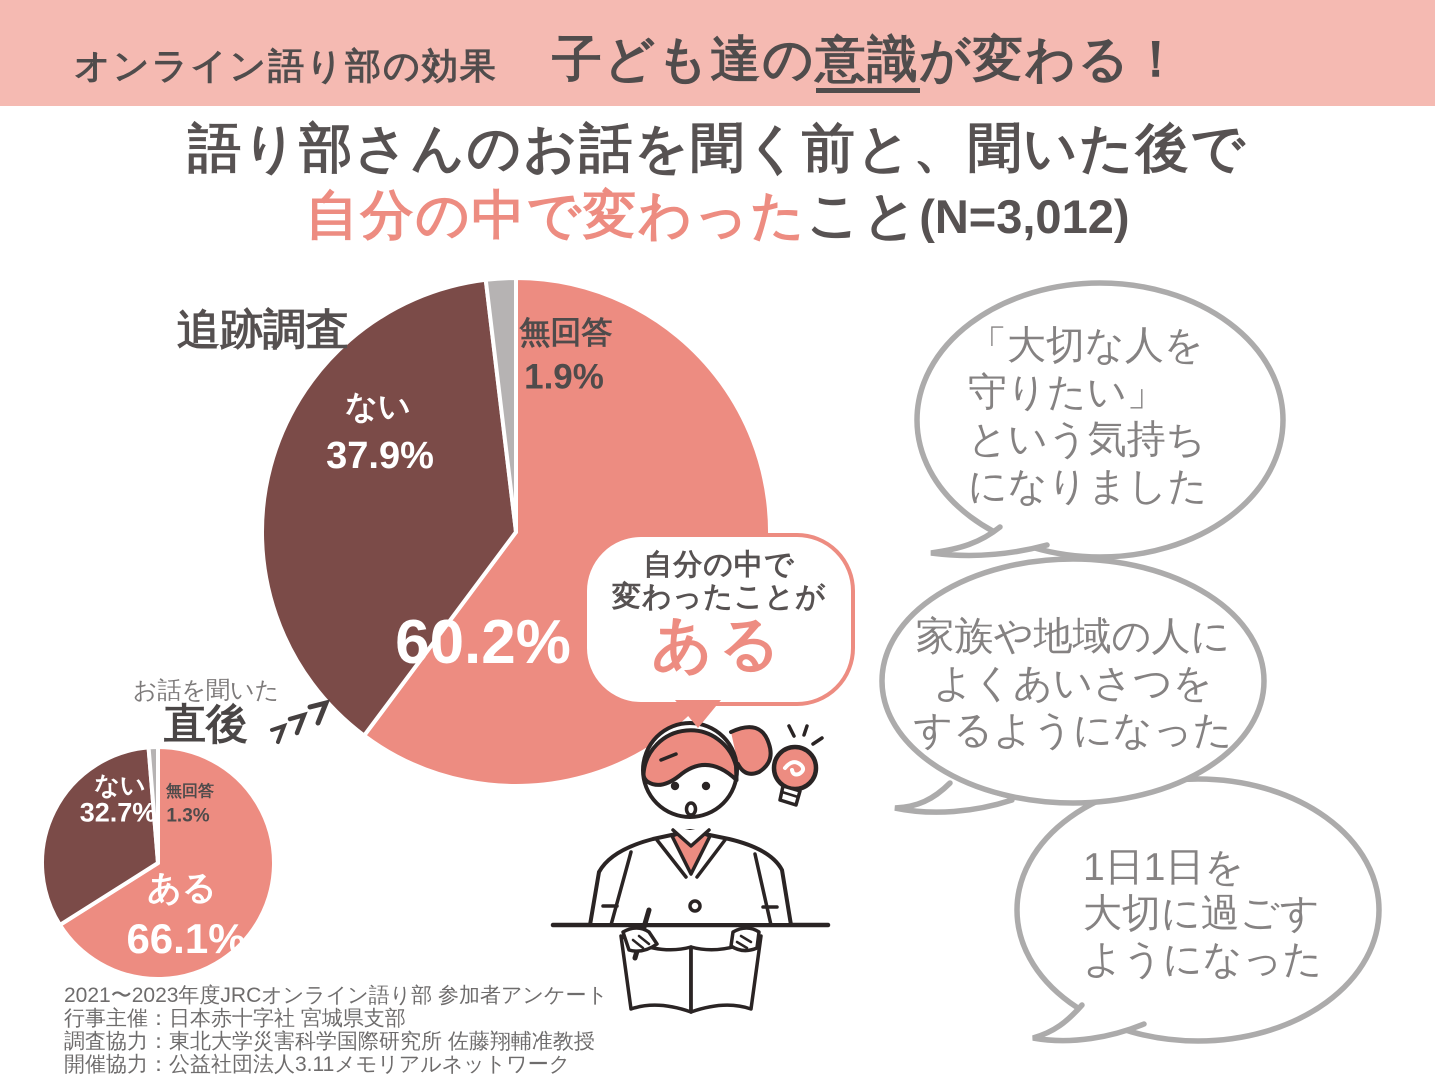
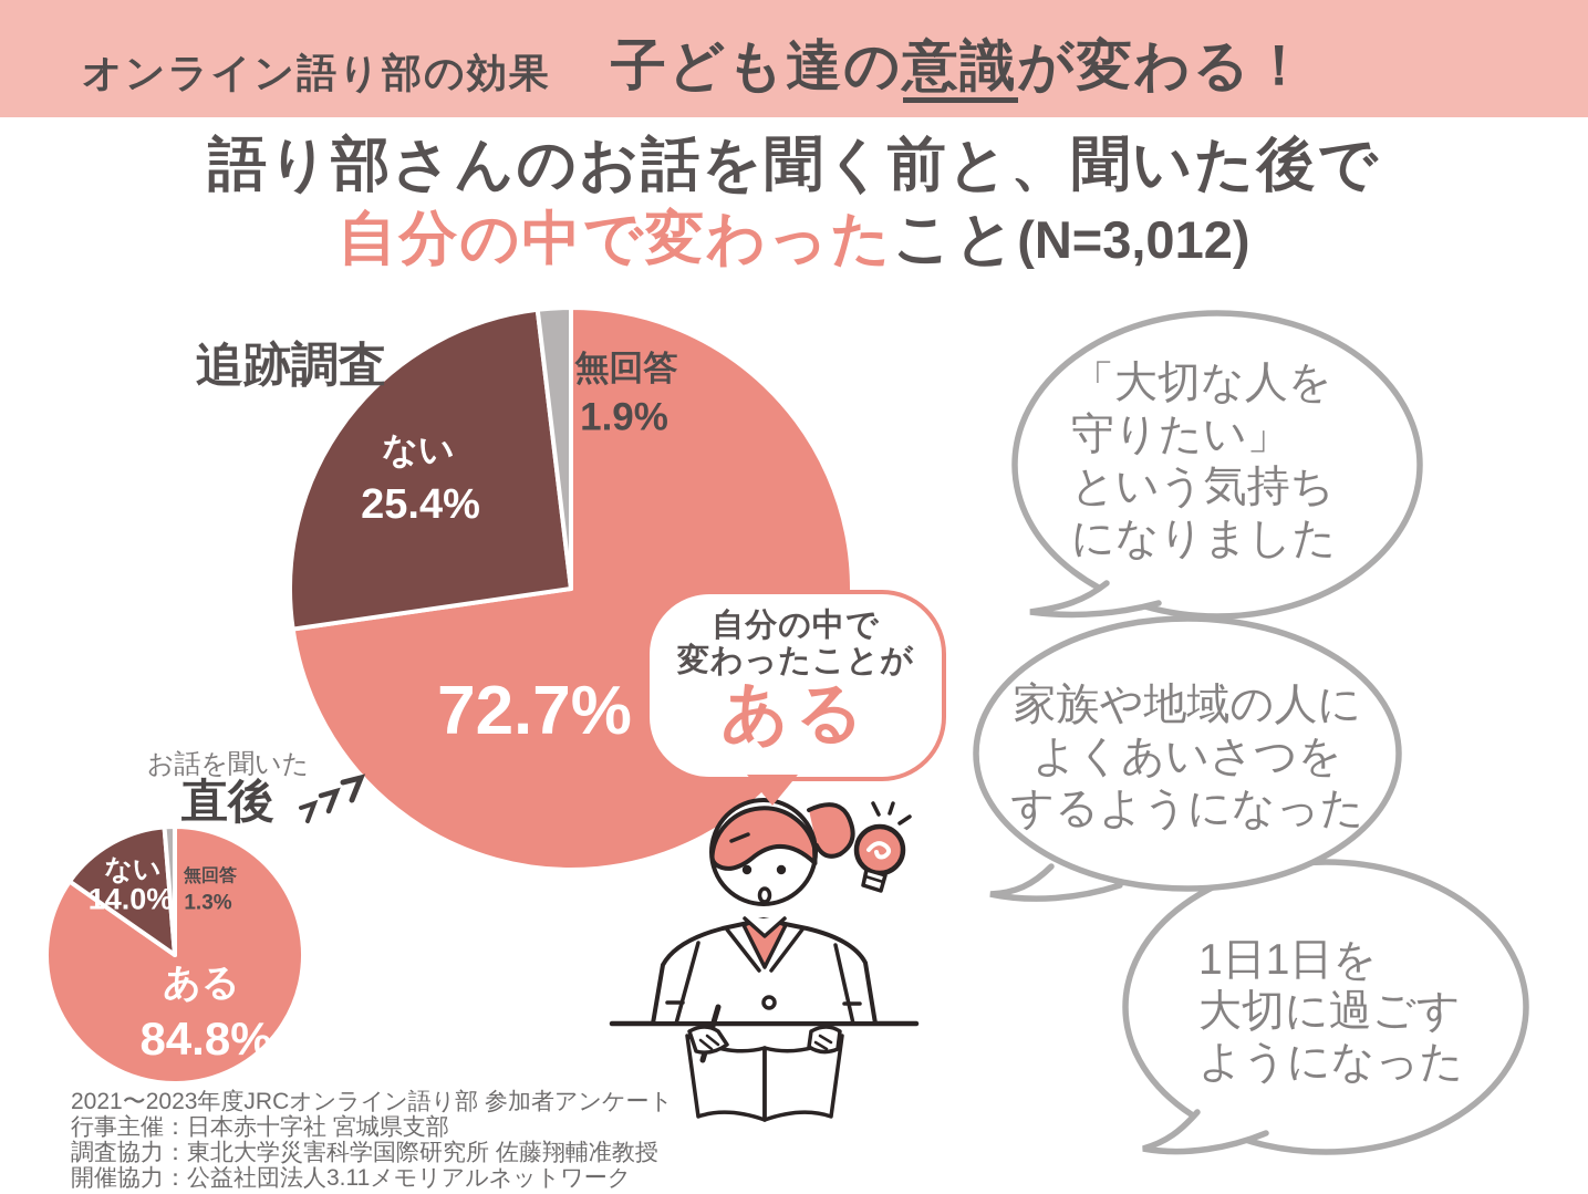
追跡調査/ある: 60.2% -> 72.7%
追跡調査/ない: 37.9% -> 25.4%
直後/ある: 66.1% -> 84.8%
直後/ない: 32.7% -> 14.0%
